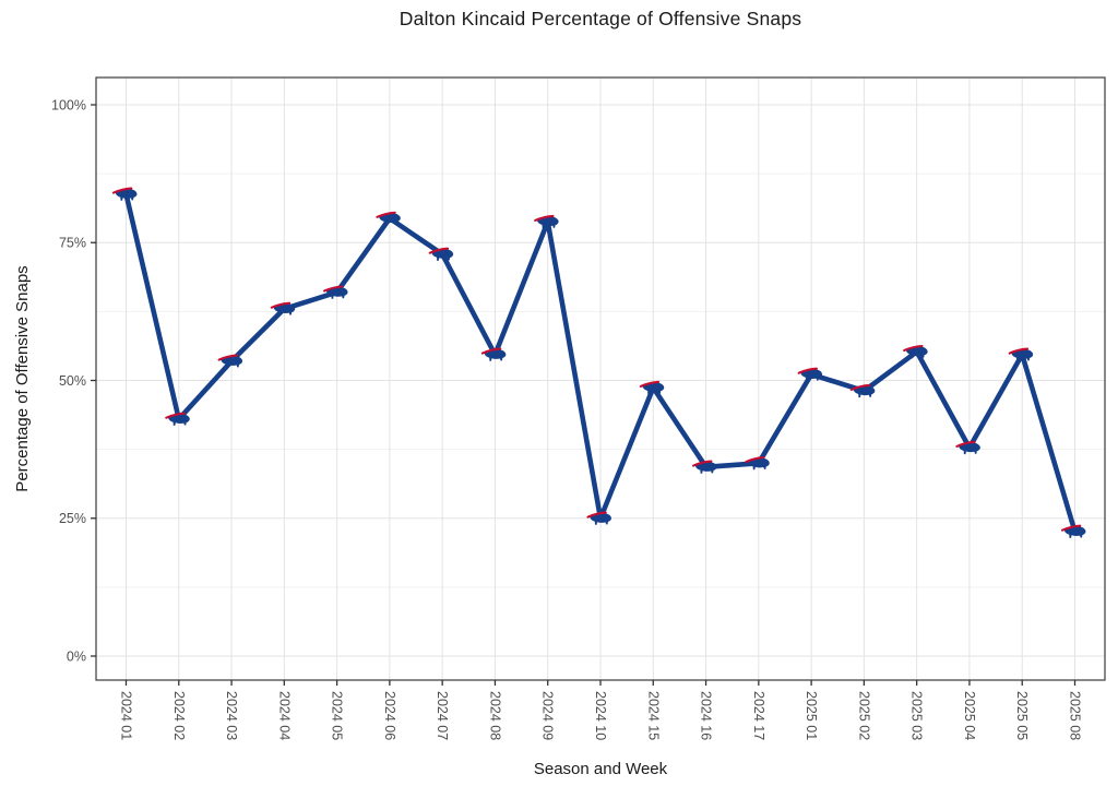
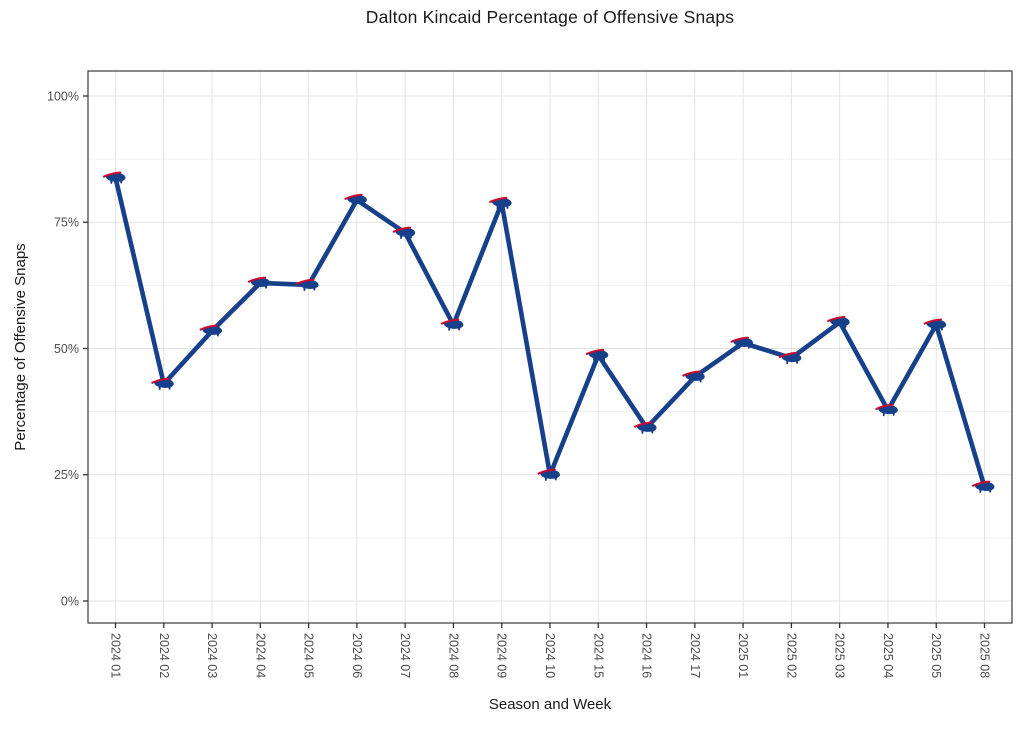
2024 05: 66% -> 63%
2024 17: 35% -> 44%
